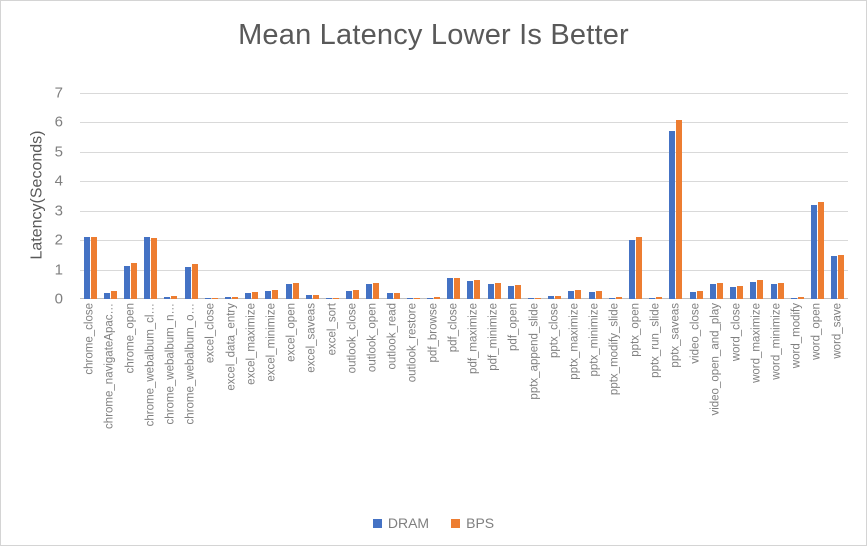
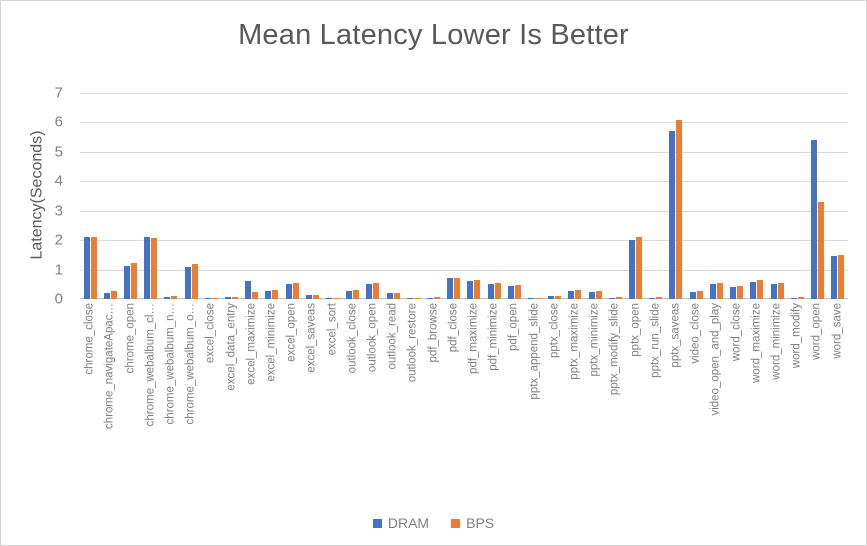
DRAM/excel_maximize: 0.2 -> 0.6
DRAM/word_open: 3.2 -> 5.4
